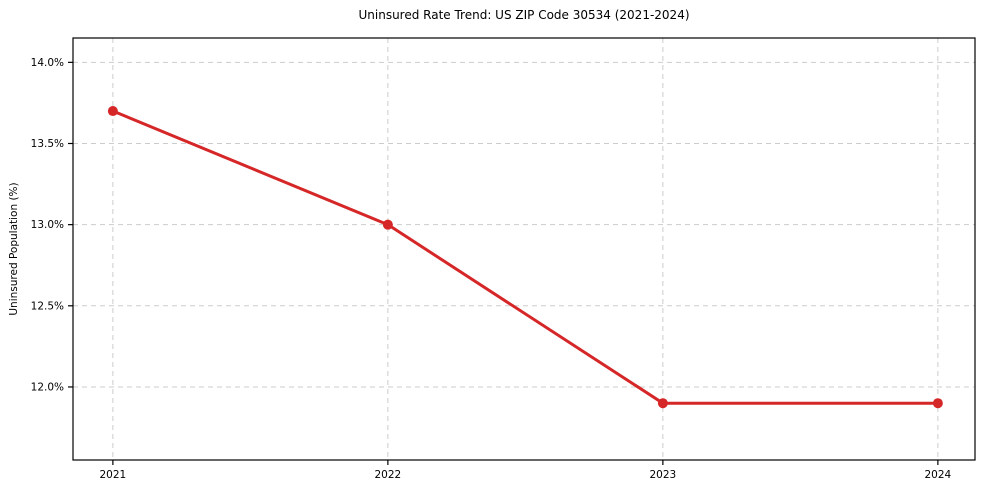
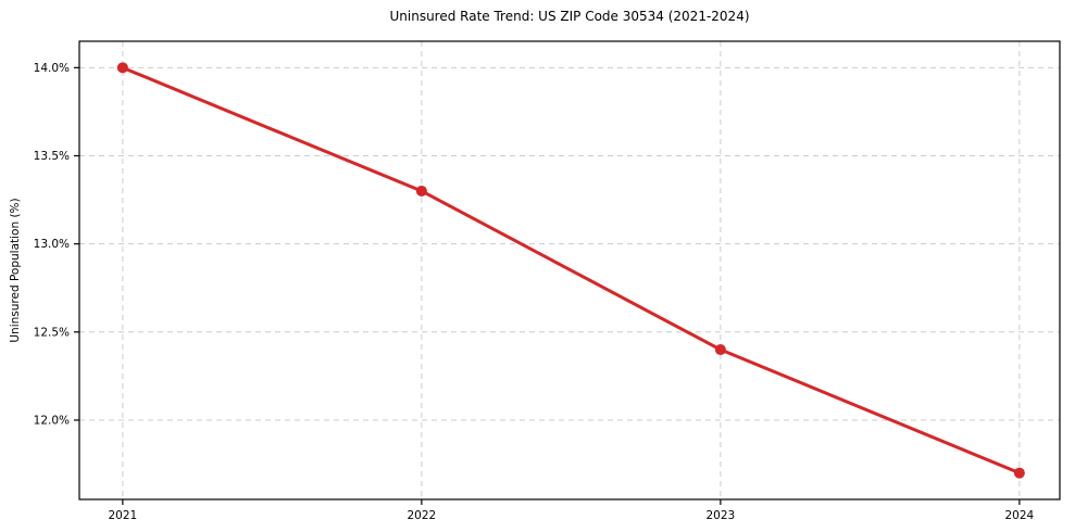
2021: 13.7% -> 14.0%
2022: 13.0% -> 13.3%
2023: 11.9% -> 12.4%
2024: 11.9% -> 11.7%
